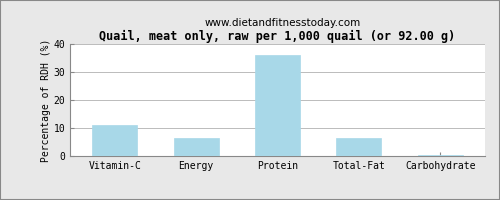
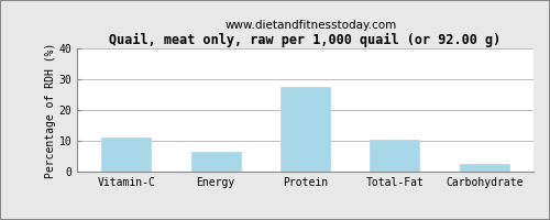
Protein: 36.0 -> 27.5
Total-Fat: 6.5 -> 10.5
Carbohydrate: 0.5 -> 2.5
